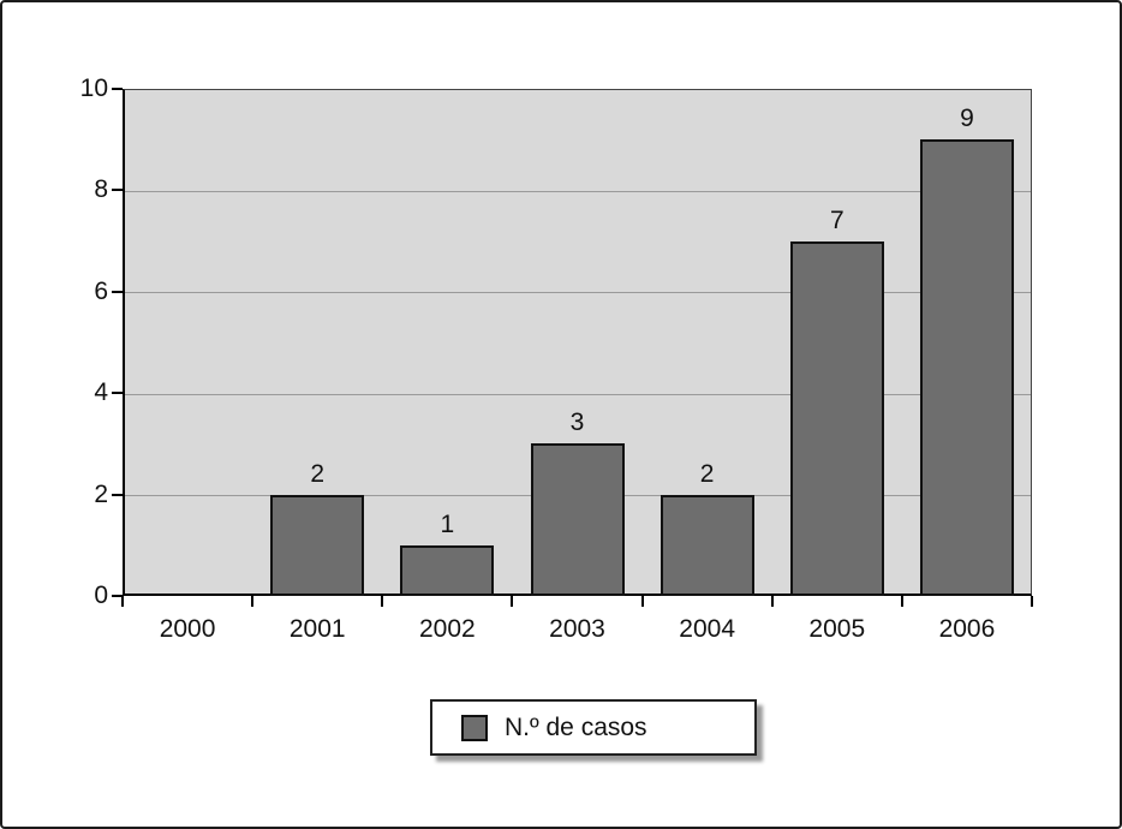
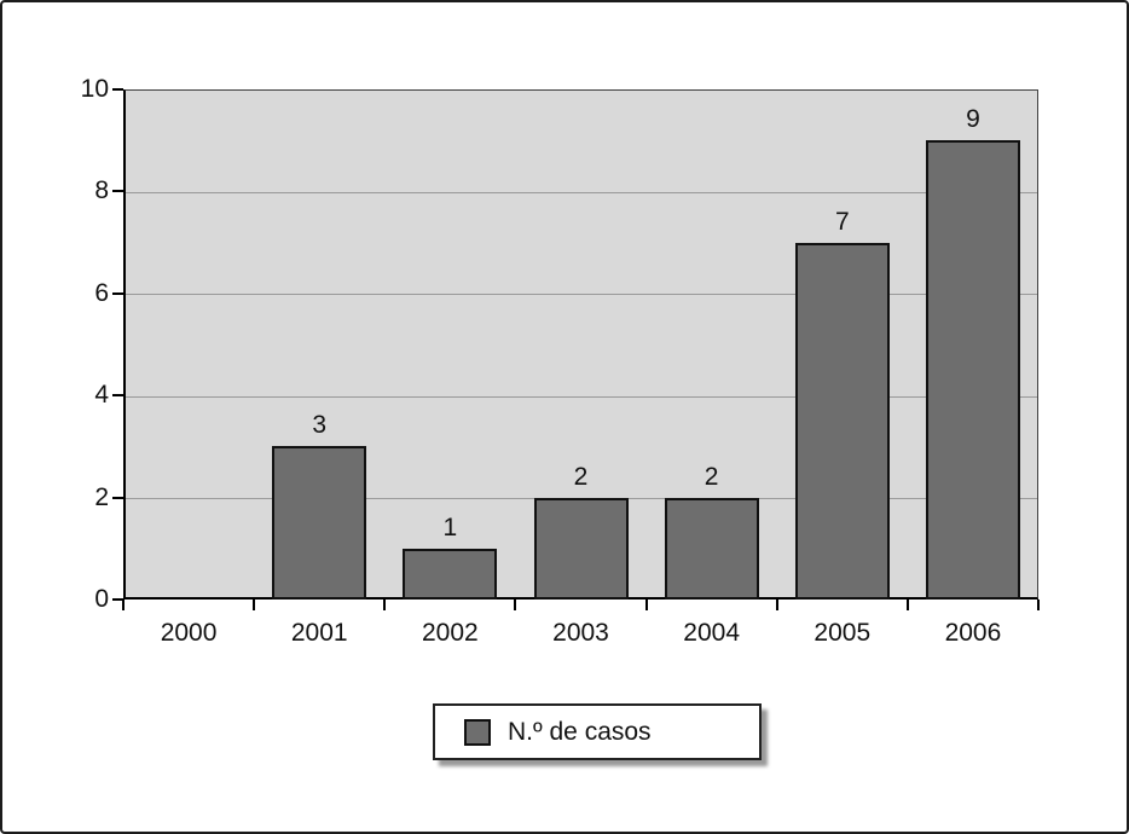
2001: 2 -> 3
2003: 3 -> 2
